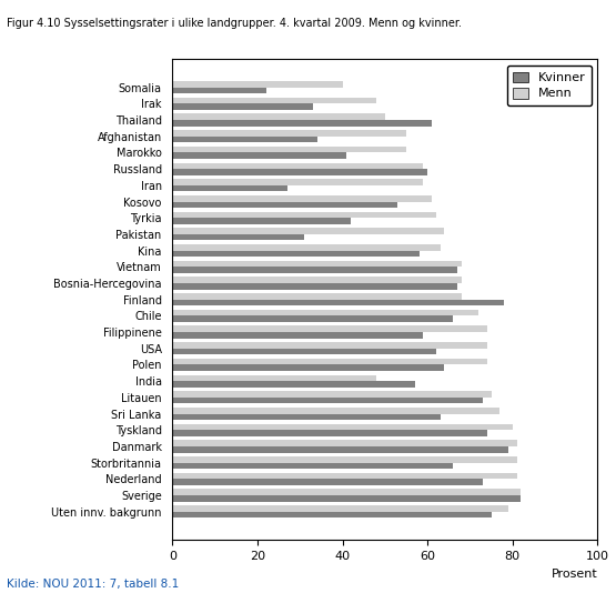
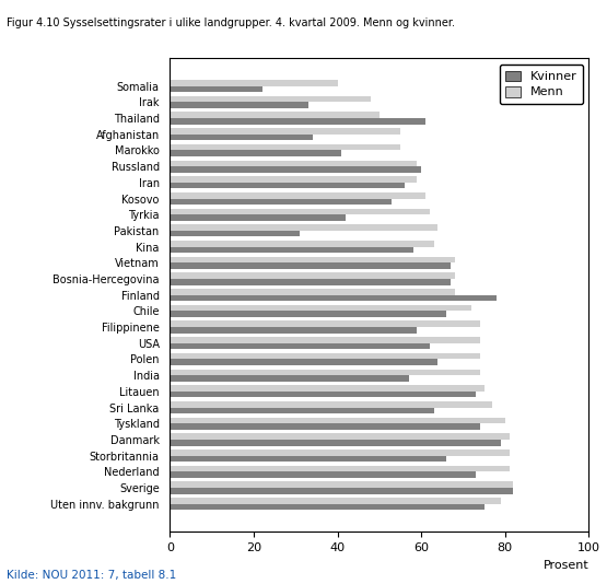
Kvinner/Iran: 27 -> 56
Menn/India: 48 -> 74
